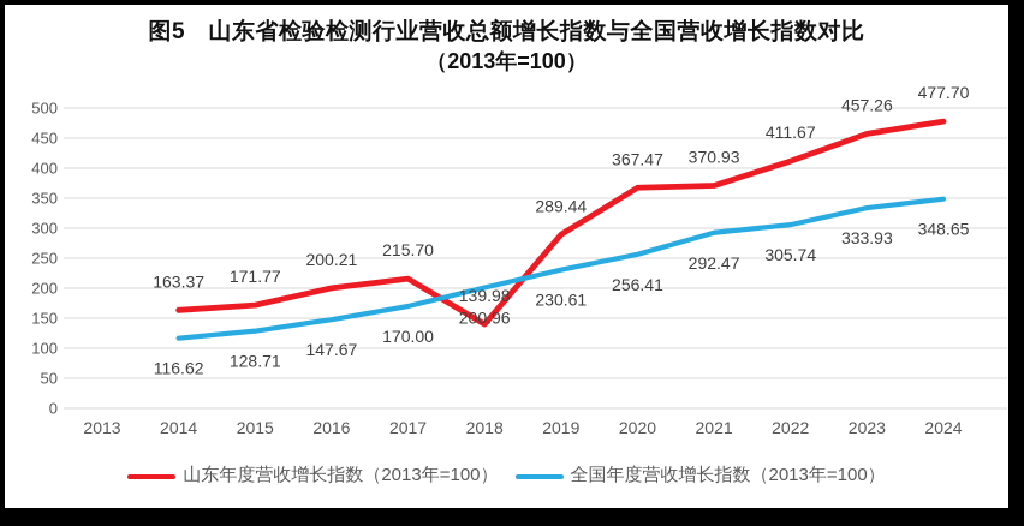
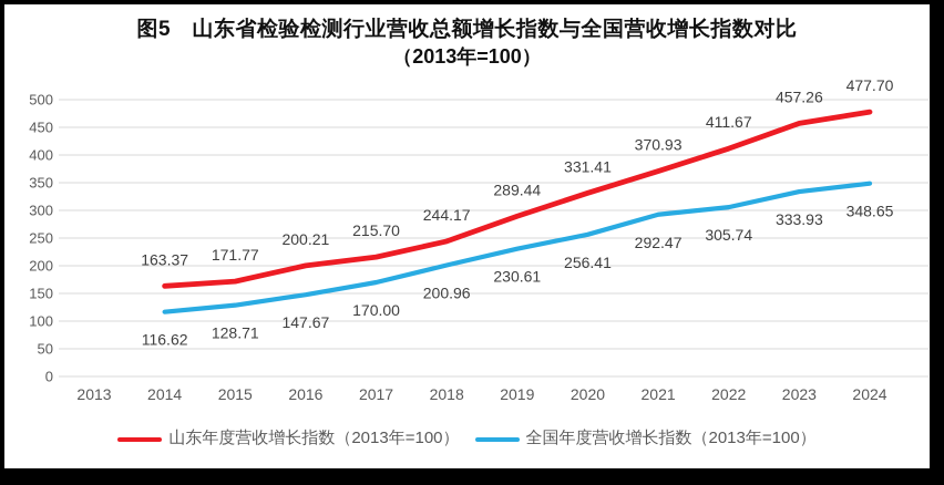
山东年度营收增长指数（2013年=100）/2018: 139.98 -> 244.17
山东年度营收增长指数（2013年=100）/2020: 367.47 -> 331.41
